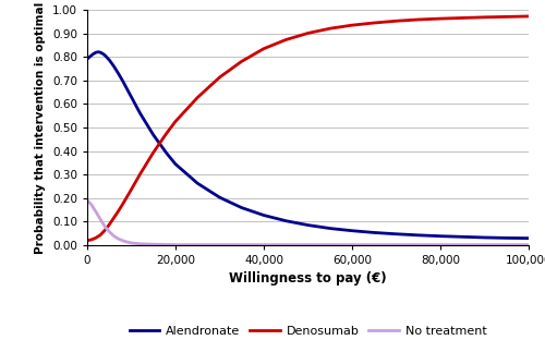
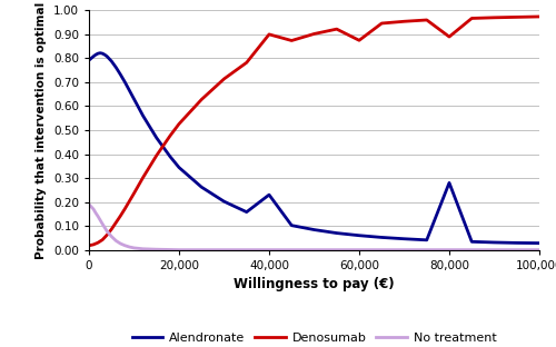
Alendronate/40,000: 0.126 -> 0.230
Denosumab/40,000: 0.836 -> 0.900
Denosumab/60,000: 0.936 -> 0.875
Alendronate/80,000: 0.037 -> 0.280
Denosumab/80,000: 0.964 -> 0.890
